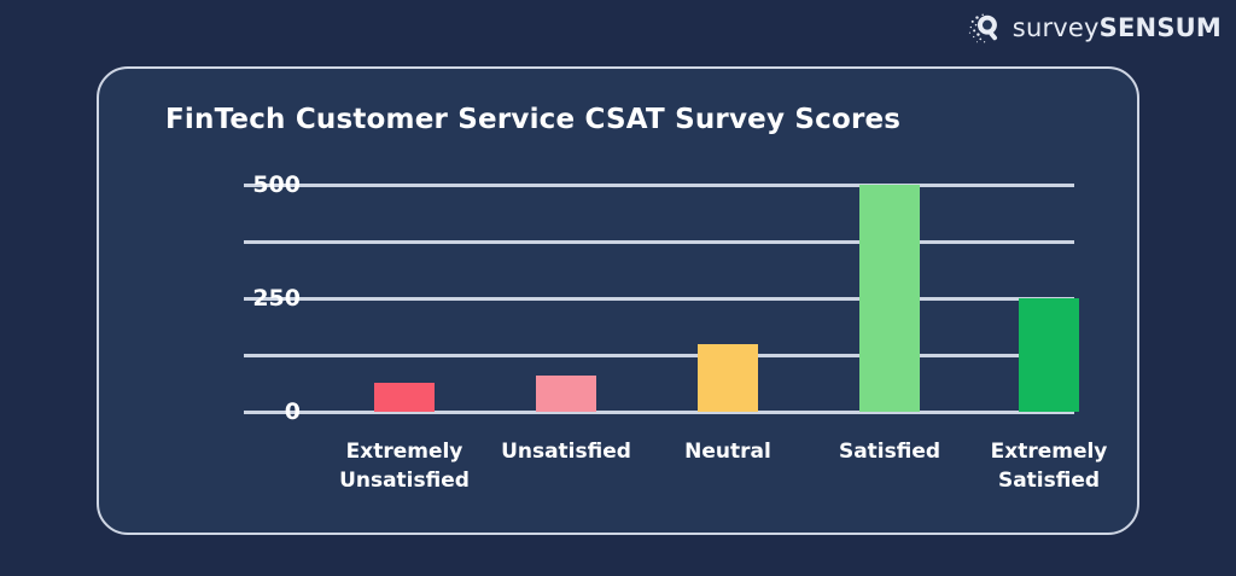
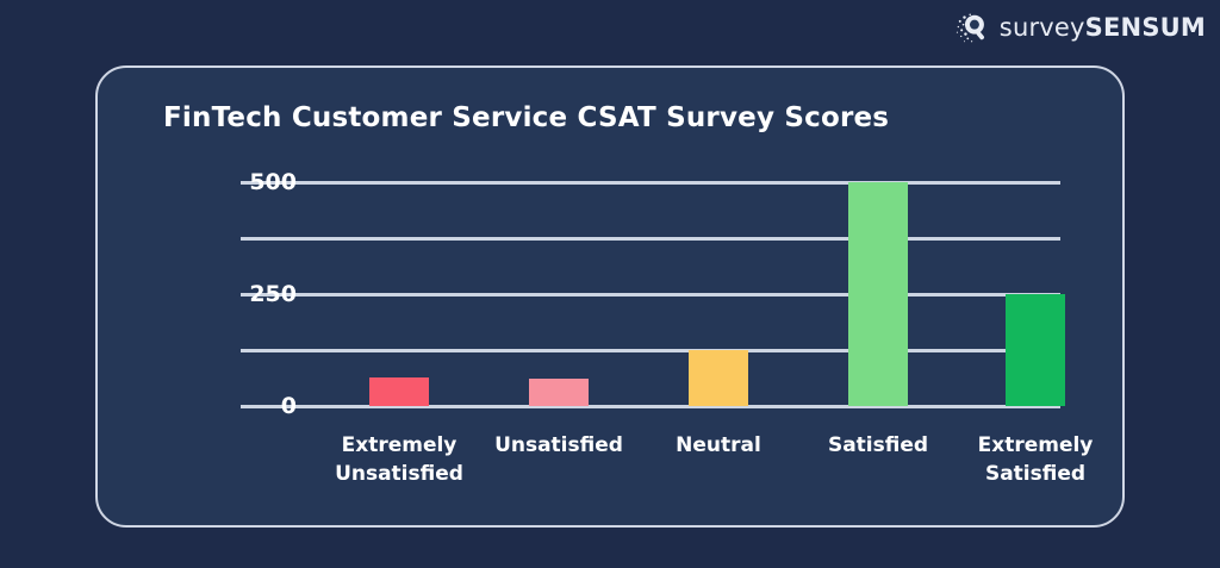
Unsatisfied: 80 -> 60
Neutral: 150 -> 120
